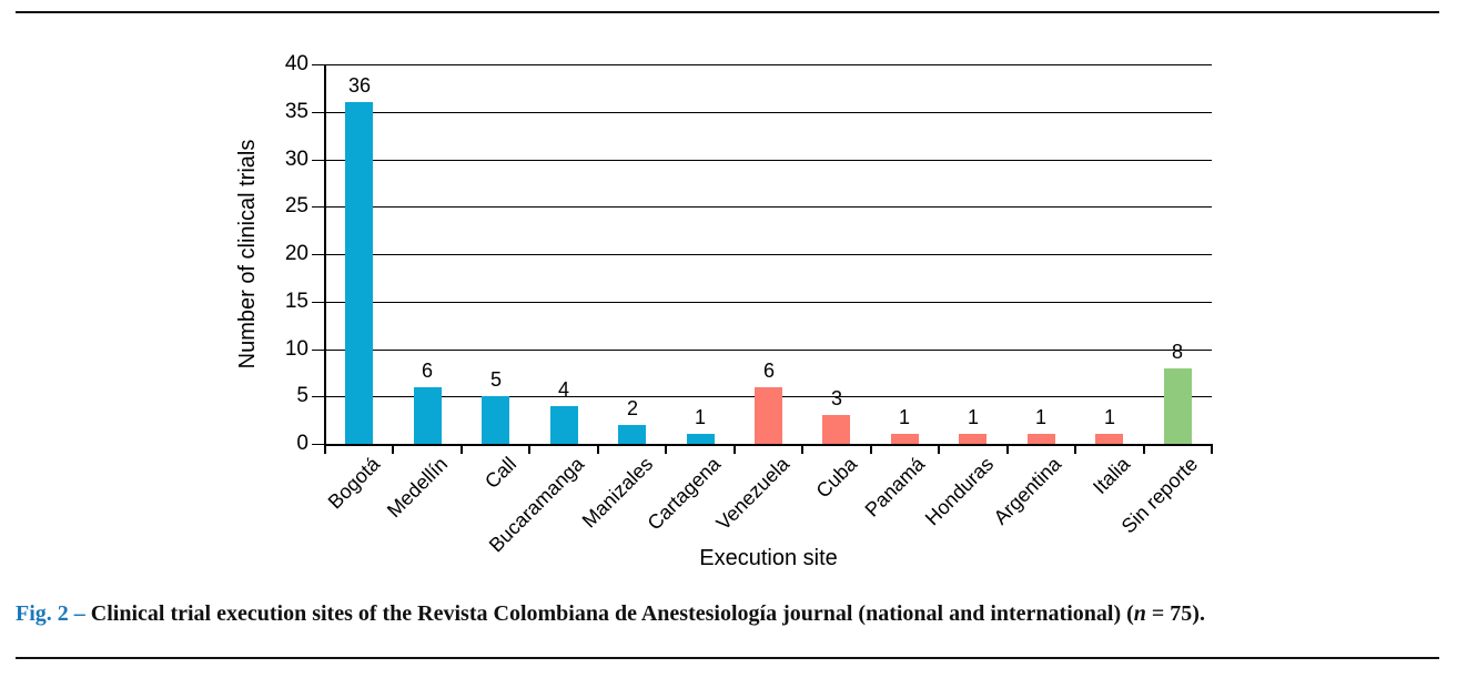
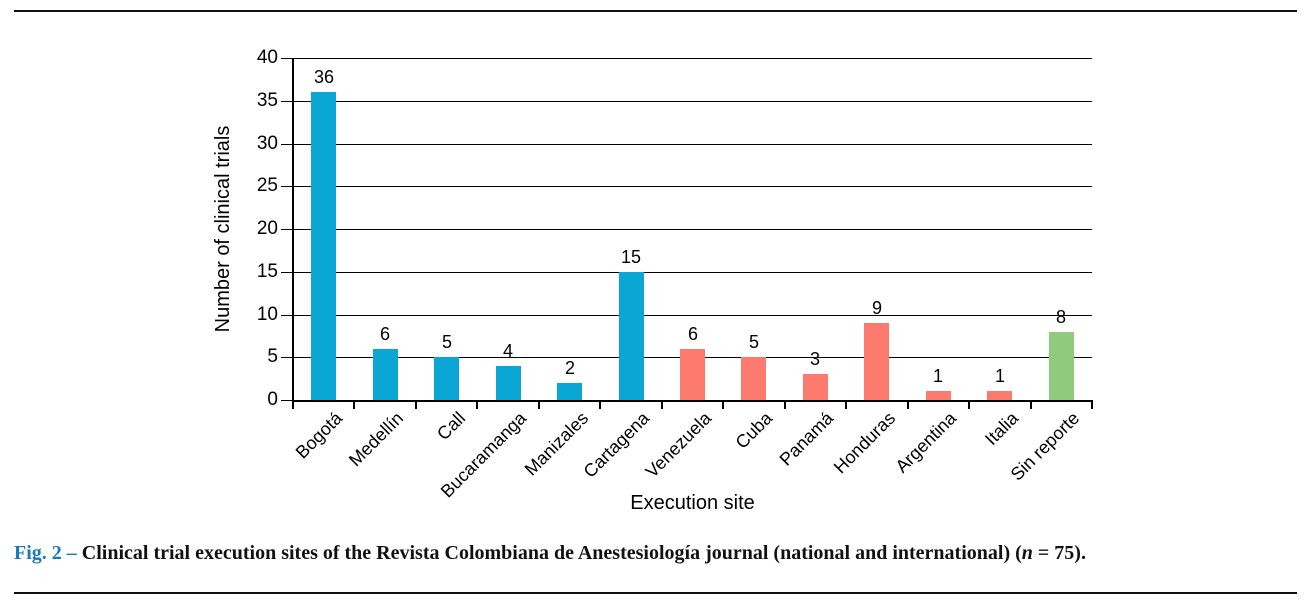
Cartagena: 1 -> 15
Cuba: 3 -> 5
Panamá: 1 -> 3
Honduras: 1 -> 9
